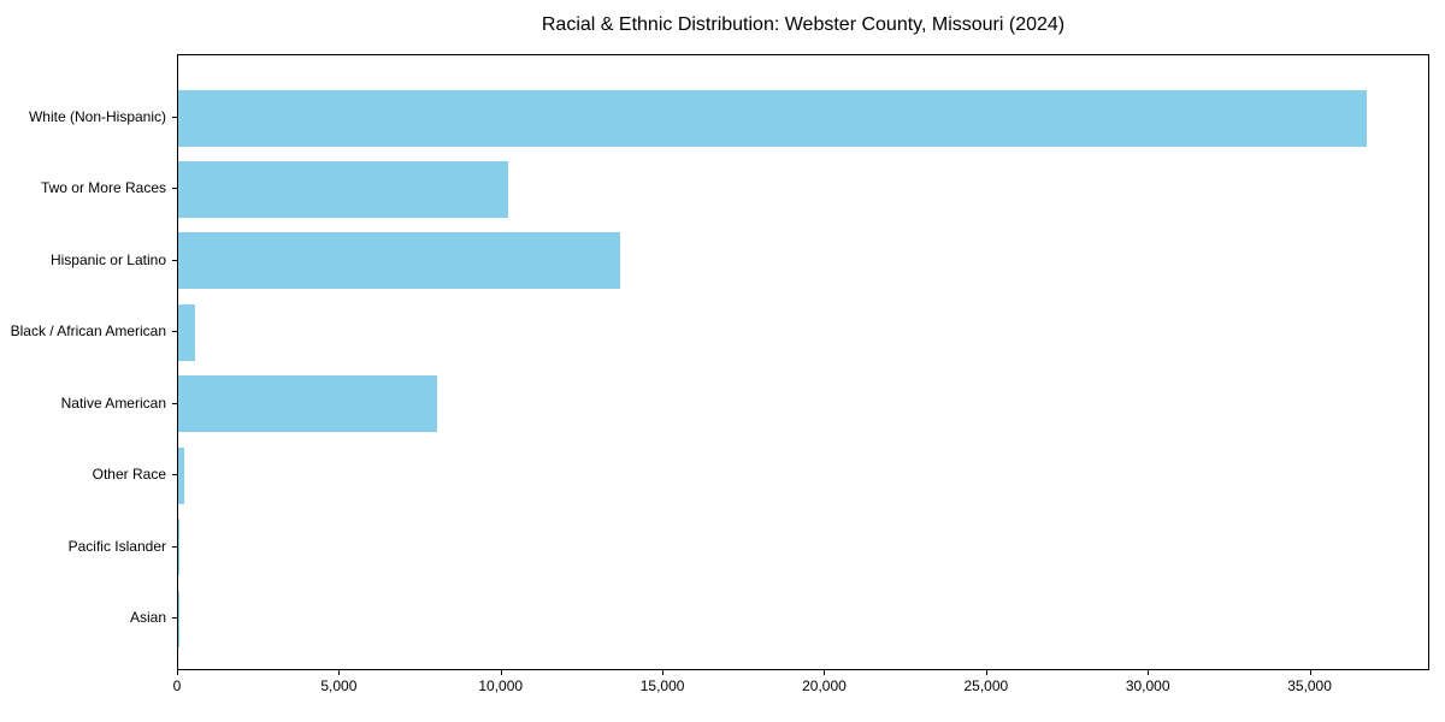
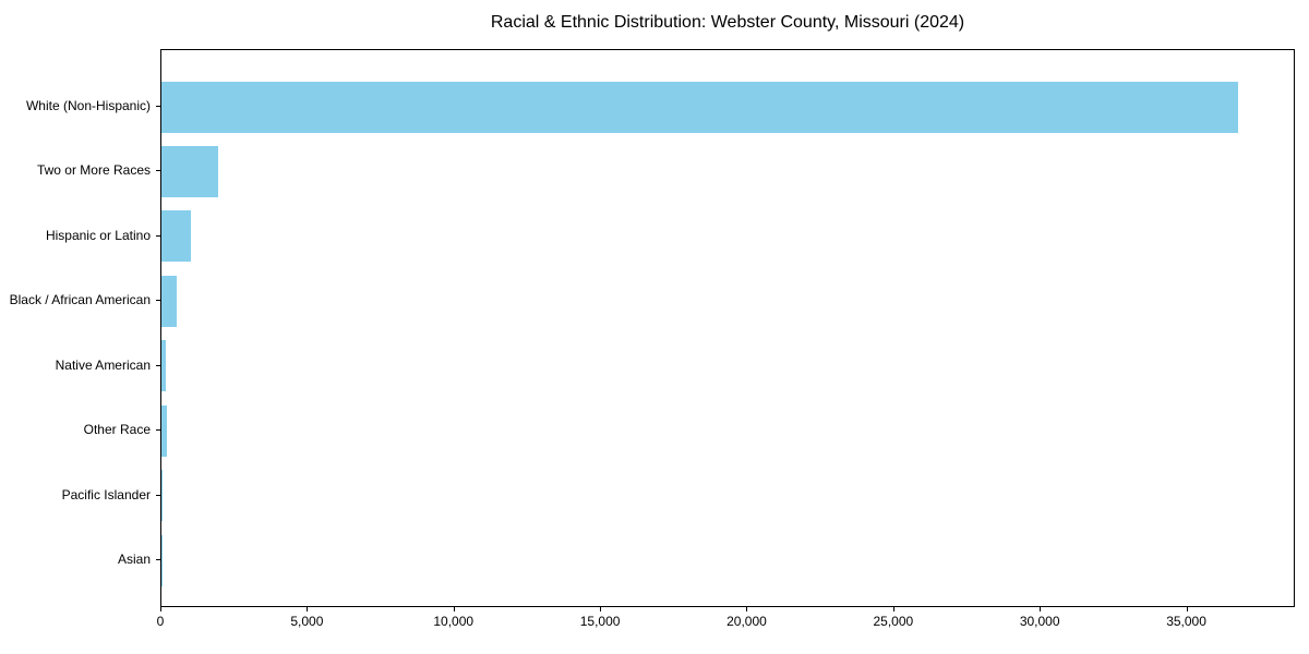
Two or More Races: 10200 -> 1900
Hispanic or Latino: 13700 -> 1000
Native American: 8000 -> 200
